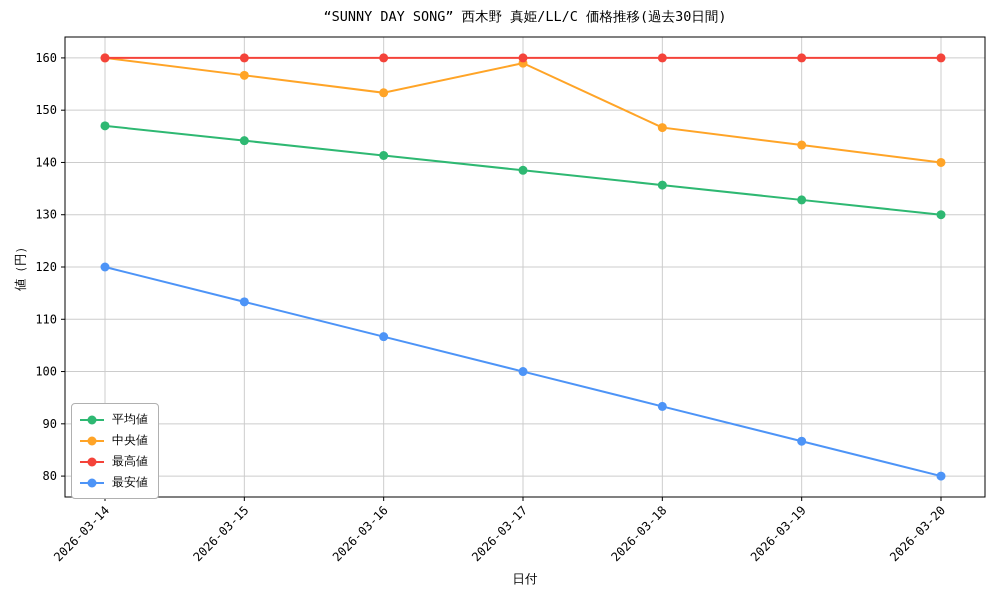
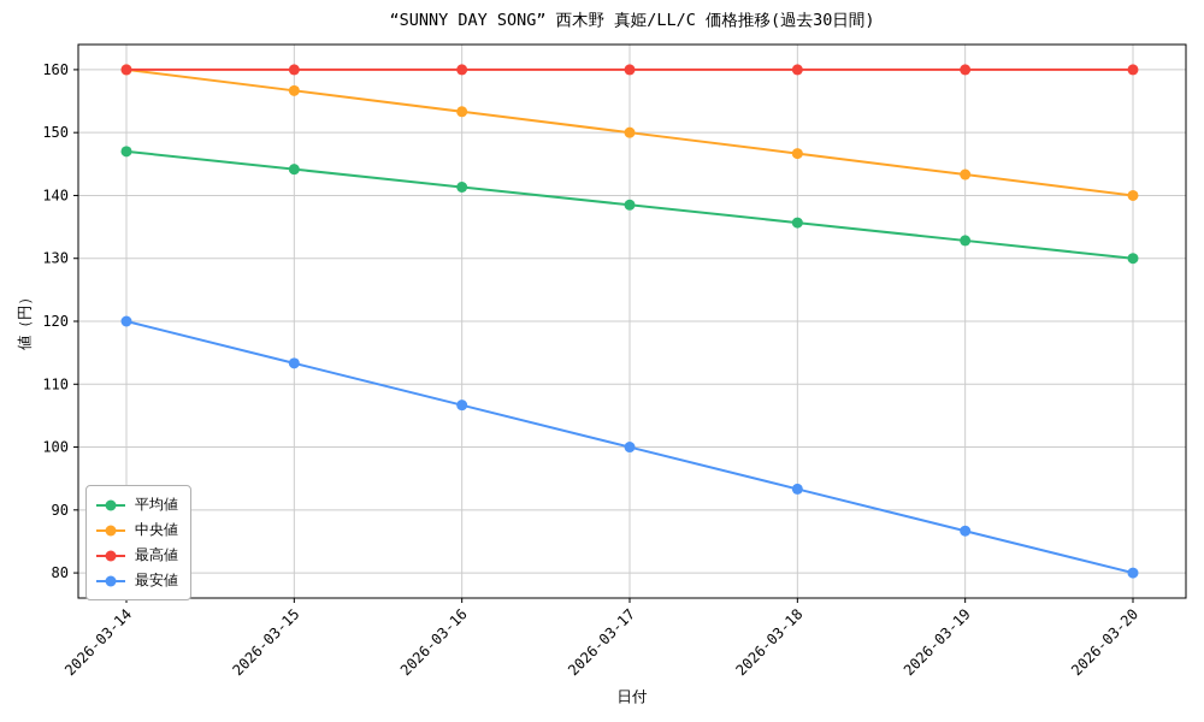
中央値/2026-03-17: 159 -> 150
